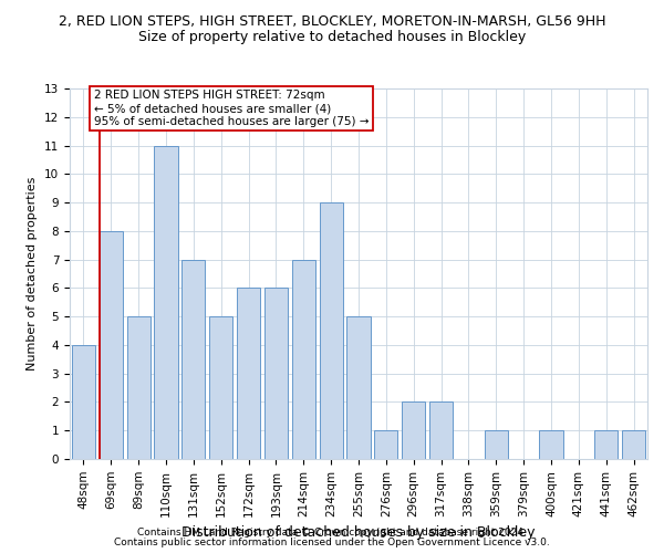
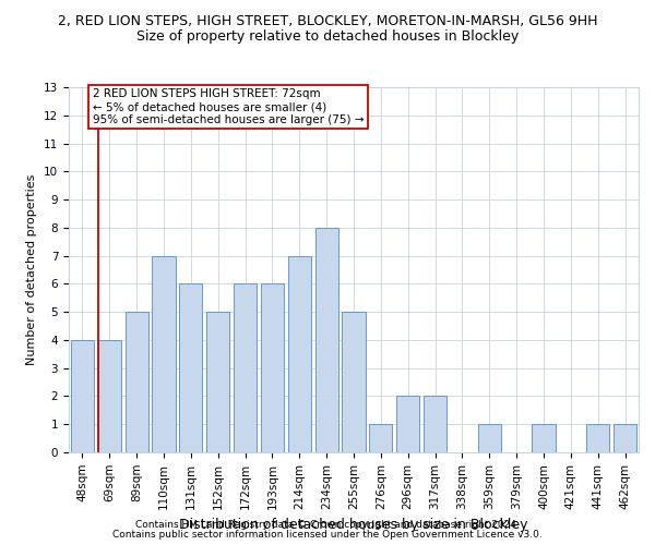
69sqm: 8 -> 4
110sqm: 11 -> 7
131sqm: 7 -> 6
234sqm: 9 -> 8
